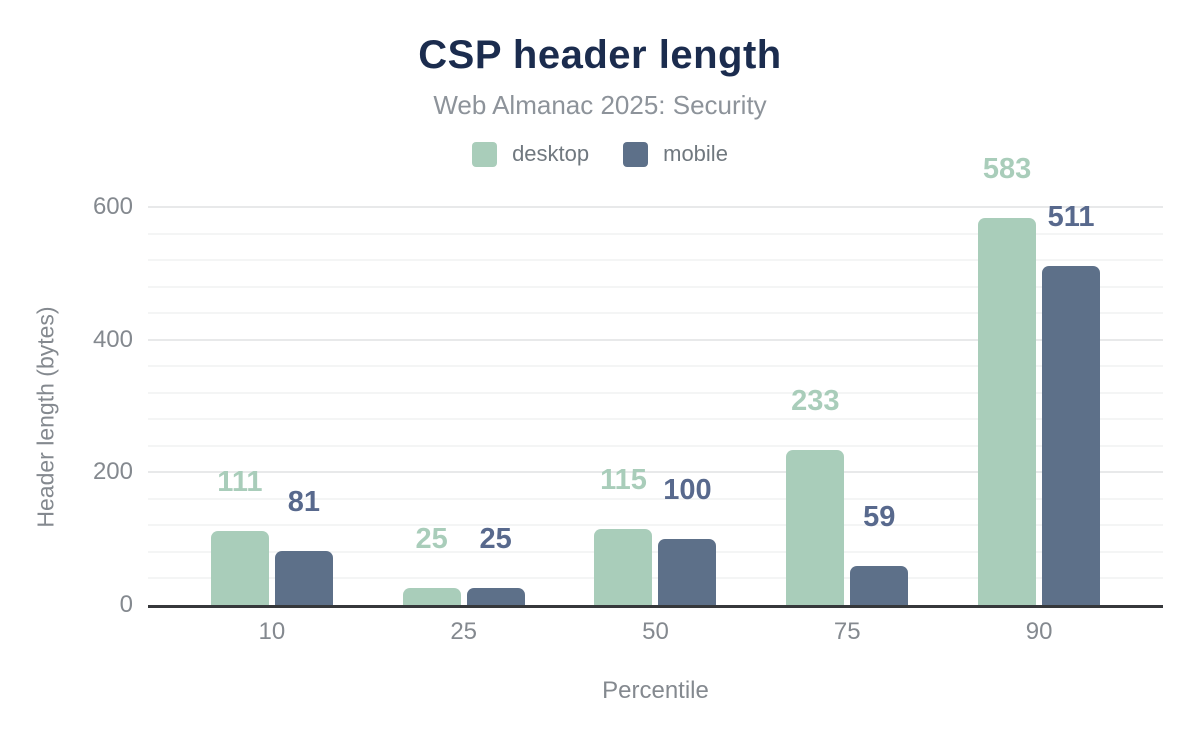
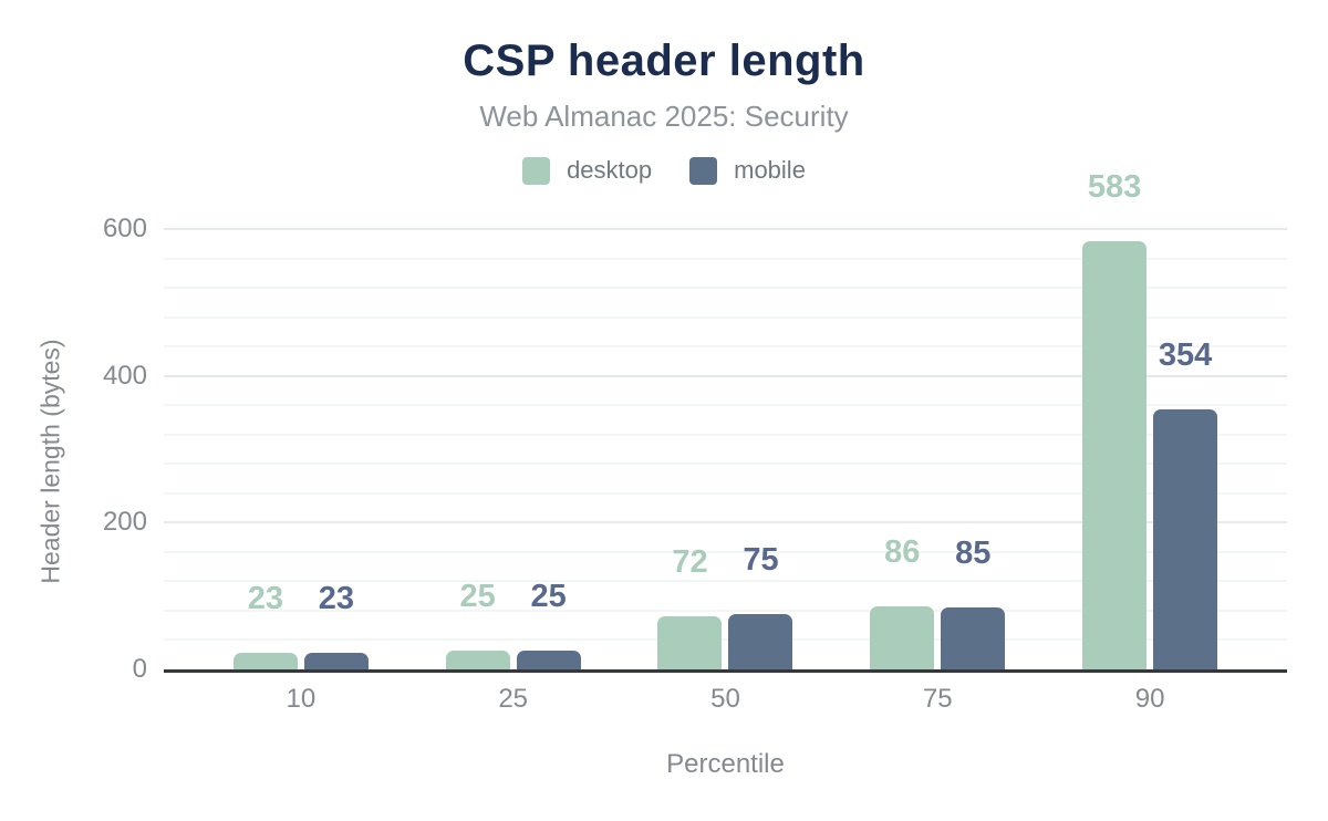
desktop/10: 111 -> 23
mobile/10: 81 -> 23
desktop/50: 115 -> 72
mobile/50: 100 -> 75
desktop/75: 233 -> 86
mobile/75: 59 -> 85
mobile/90: 511 -> 354
